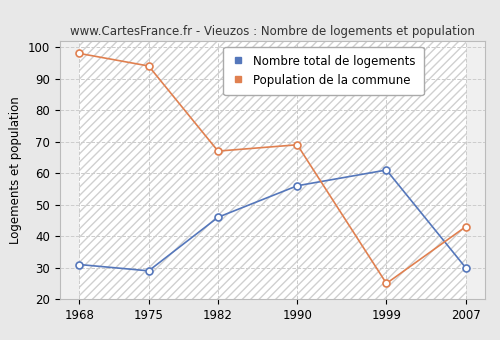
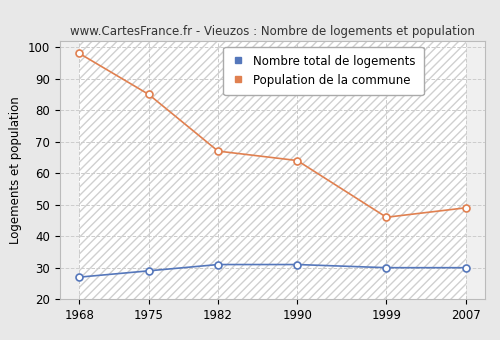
Nombre total de logements/1968: 31 -> 27
Population de la commune/1975: 94 -> 85
Nombre total de logements/1982: 46 -> 31
Nombre total de logements/1990: 56 -> 31
Population de la commune/1990: 69 -> 64
Nombre total de logements/1999: 61 -> 30
Population de la commune/1999: 25 -> 46
Population de la commune/2007: 43 -> 49
